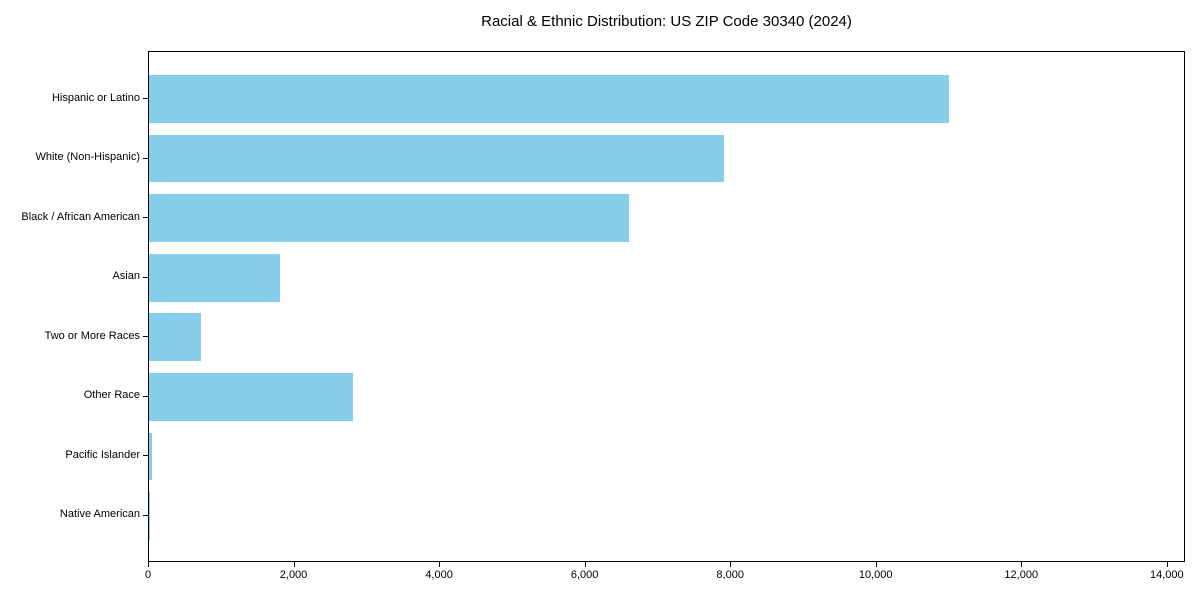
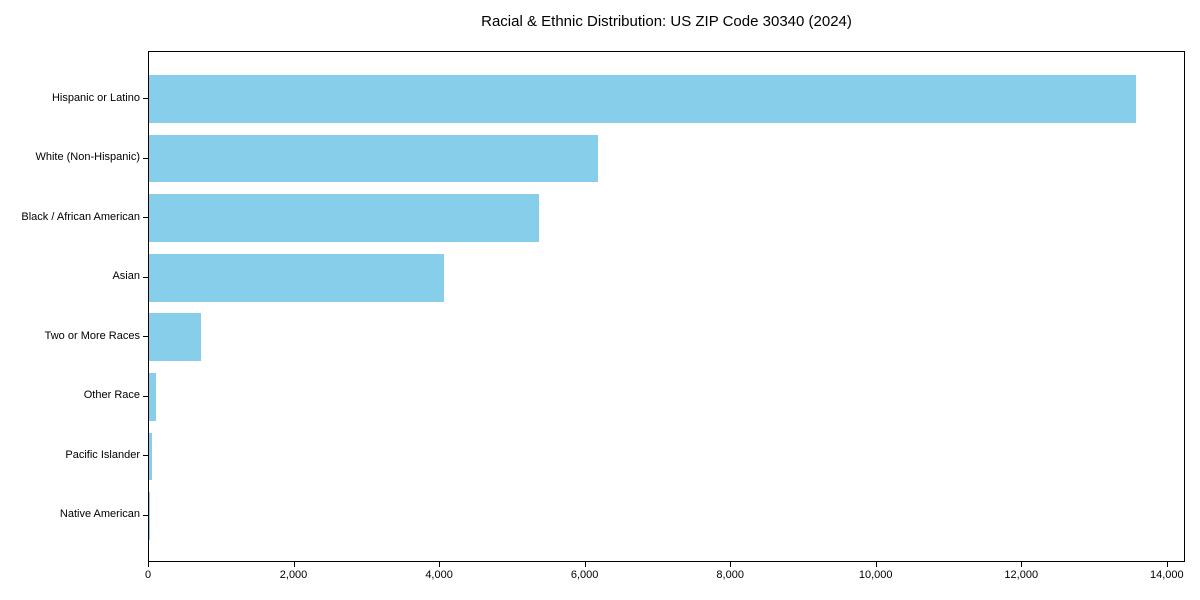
Hispanic or Latino: 11000 -> 13600
White (Non-Hispanic): 7900 -> 6200
Black / African American: 6600 -> 5400
Asian: 1800 -> 4000
Other Race: 2800 -> 100
